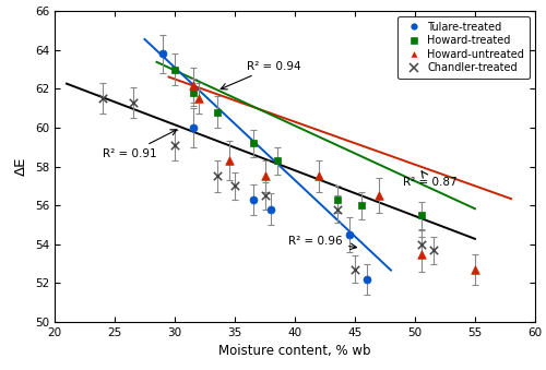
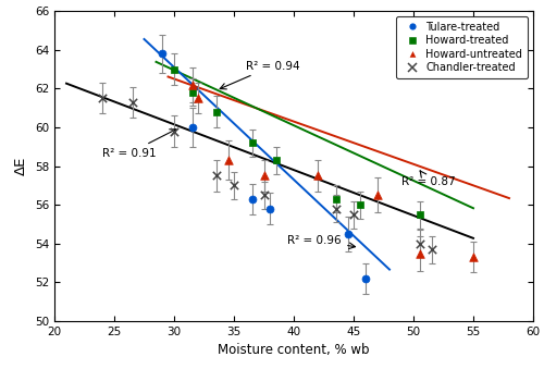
Chandler-treated/30: 59.1 -> 59.8
Chandler-treated/45: 52.7 -> 55.5
Howard-untreated/55: 52.7 -> 53.3
